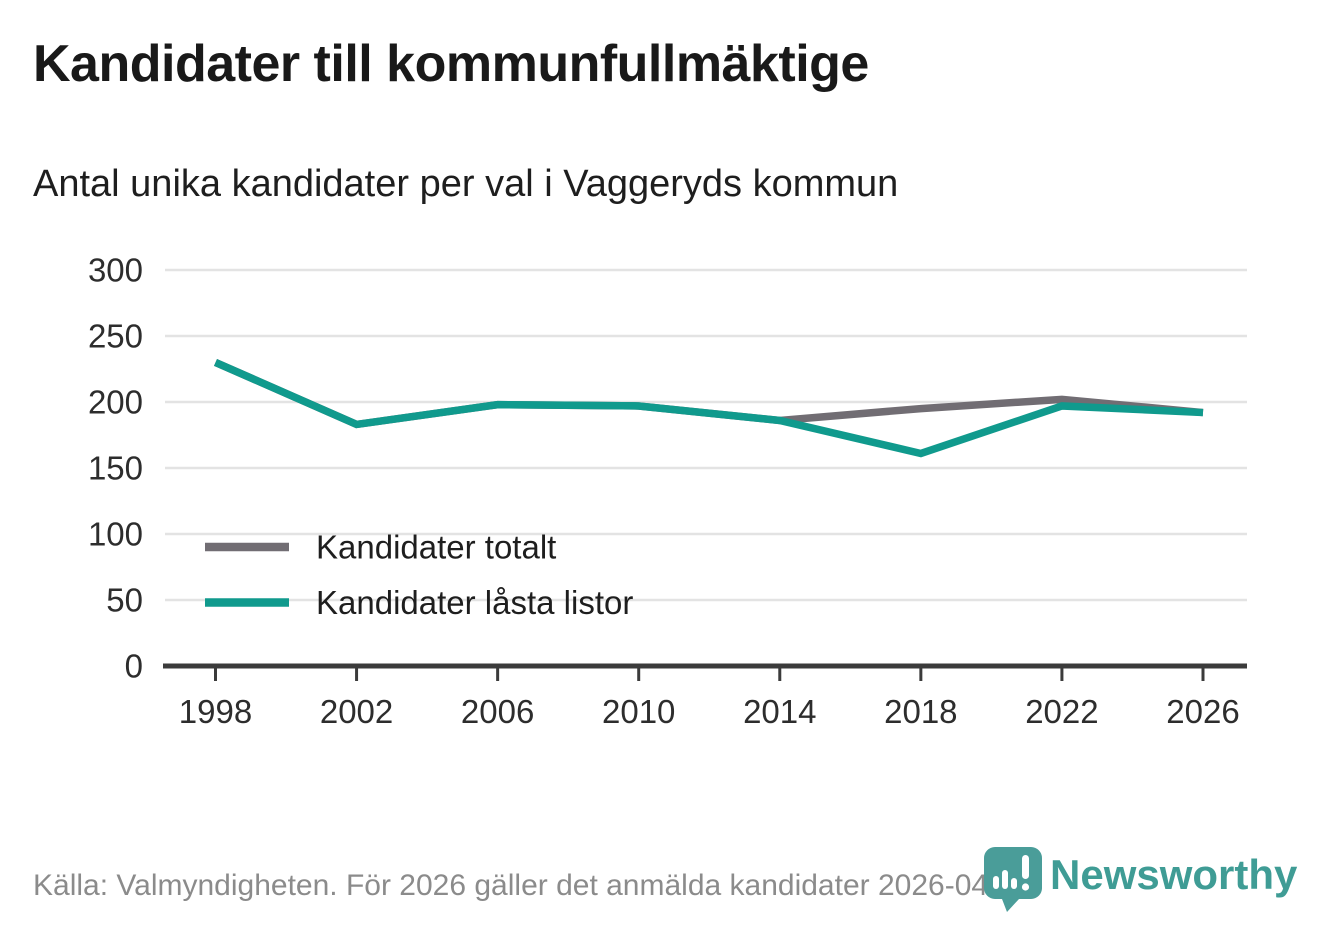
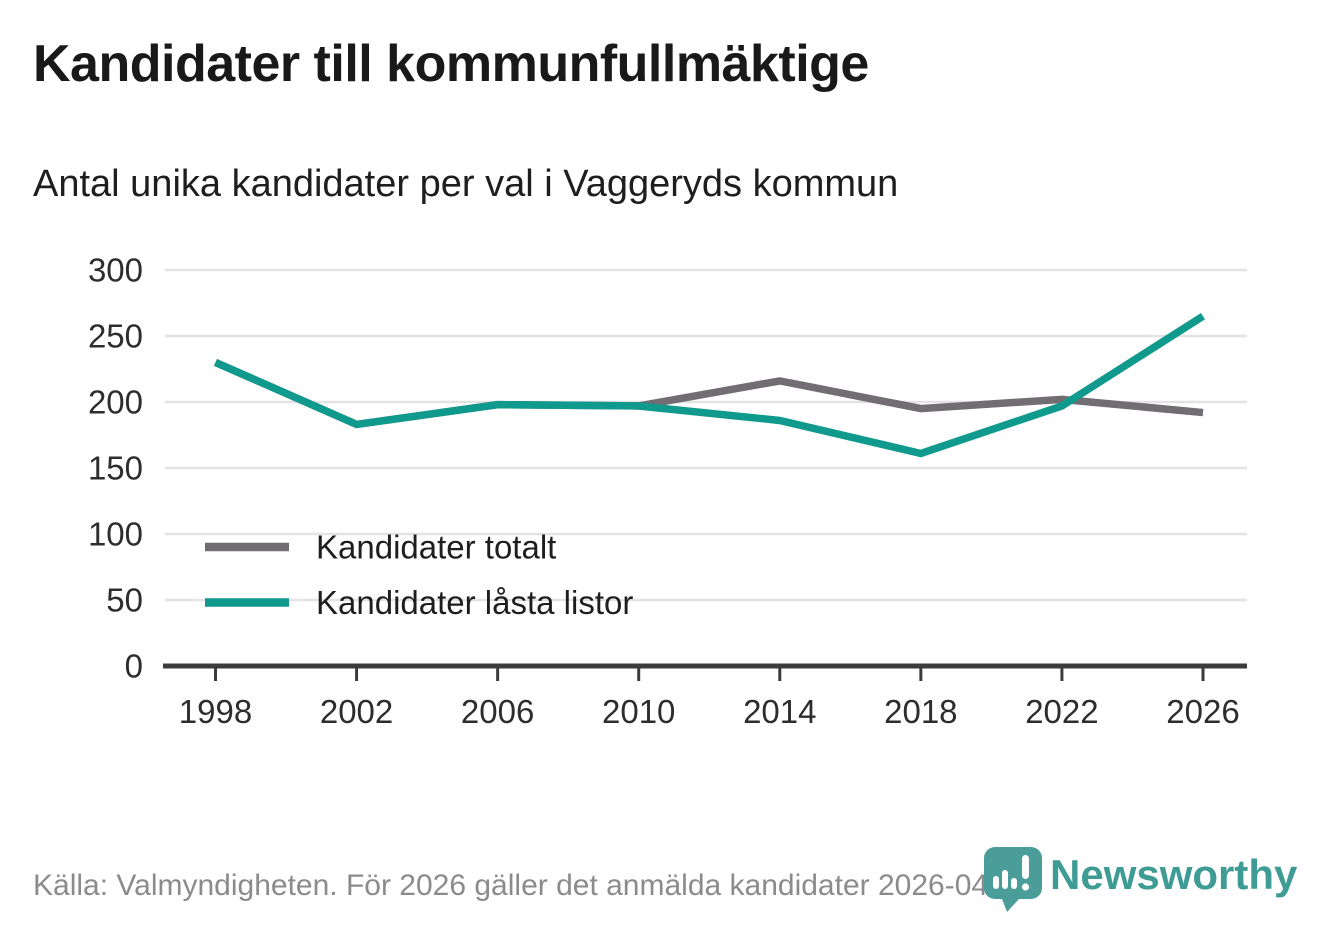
Kandidater totalt/2014: 186 -> 216
Kandidater låsta listor/2026: 192 -> 265
